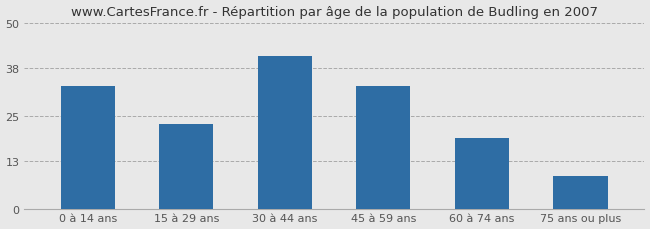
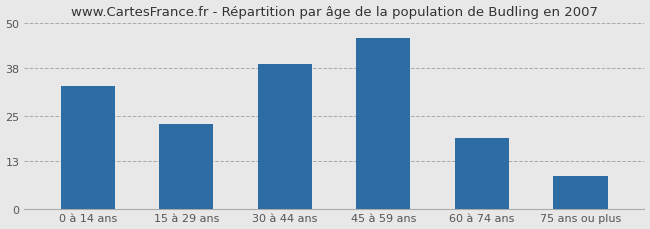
30 à 44 ans: 41 -> 39
45 à 59 ans: 33 -> 46
